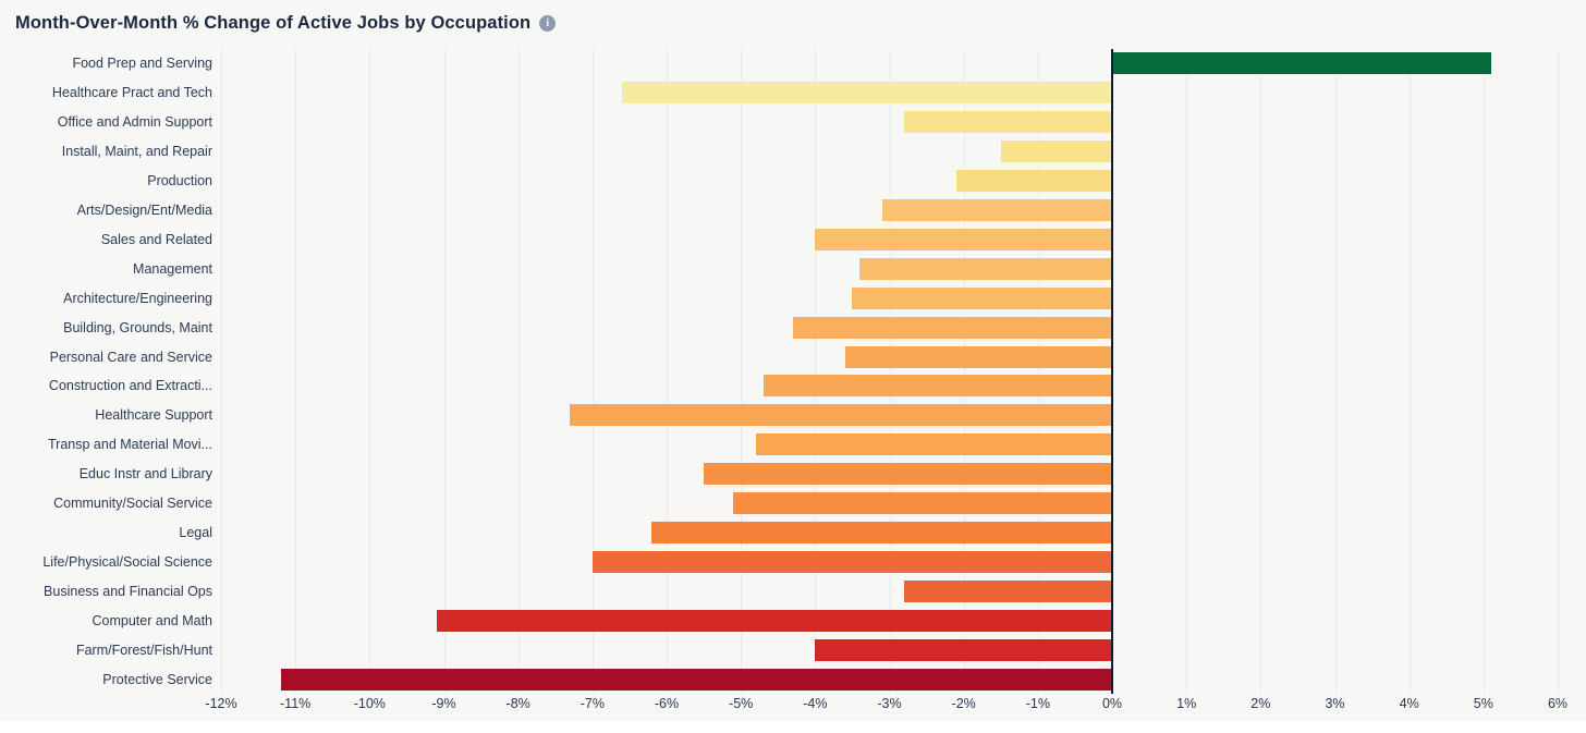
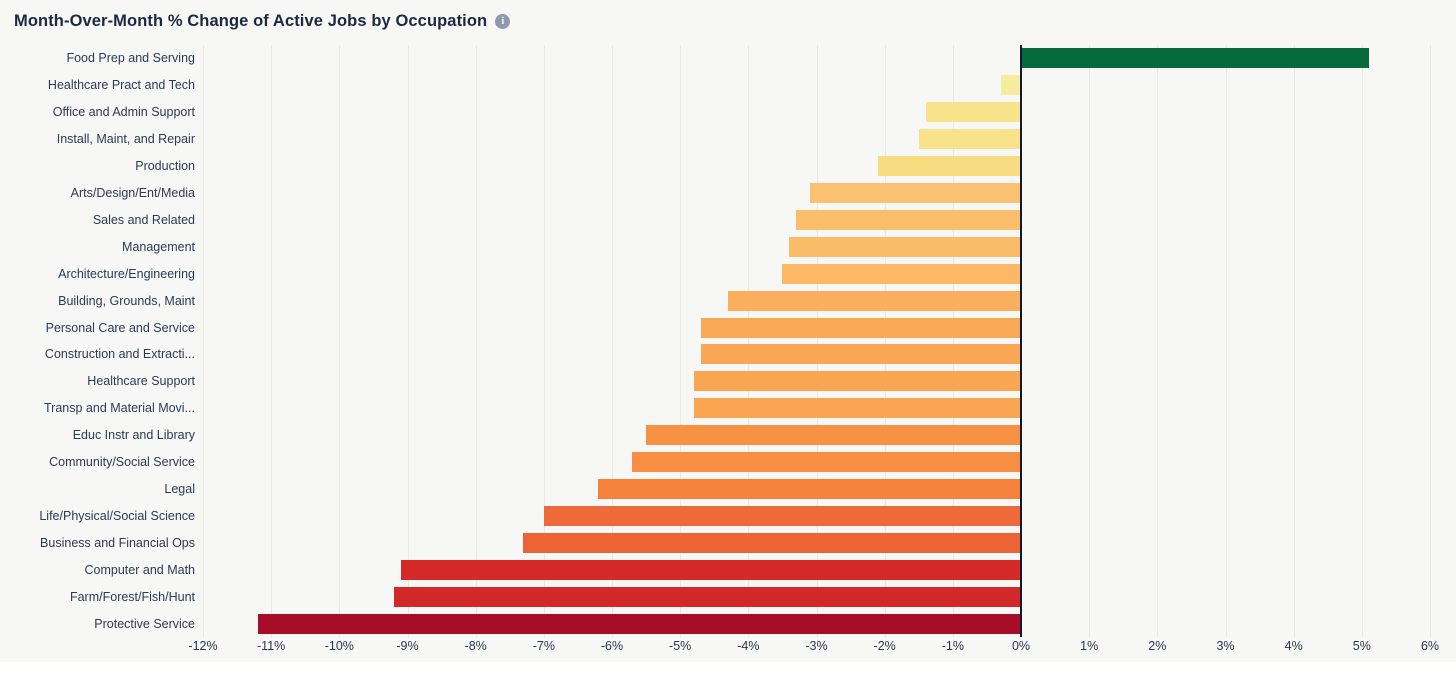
Healthcare Pract and Tech: -6.6% -> -0.3%
Office and Admin Support: -2.8% -> -1.4%
Sales and Related: -4.0% -> -3.3%
Personal Care and Service: -3.6% -> -4.7%
Healthcare Support: -7.3% -> -4.8%
Community/Social Service: -5.1% -> -5.7%
Business and Financial Ops: -2.8% -> -7.3%
Farm/Forest/Fish/Hunt: -4.0% -> -9.2%
